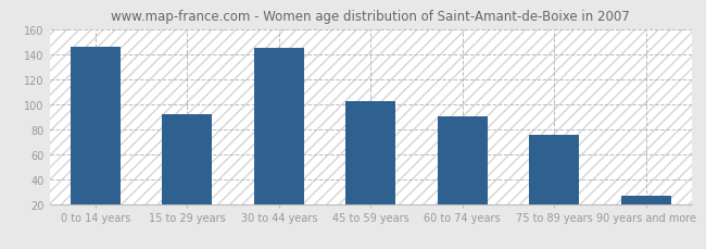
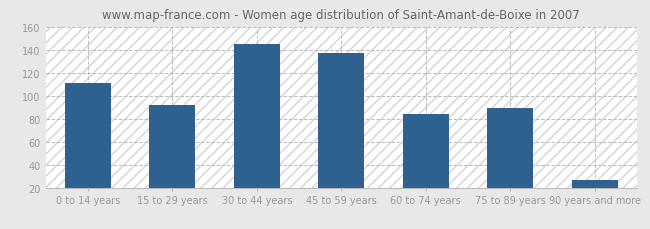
0 to 14 years: 146 -> 111
45 to 59 years: 102 -> 137
60 to 74 years: 90 -> 84
75 to 89 years: 75 -> 89
